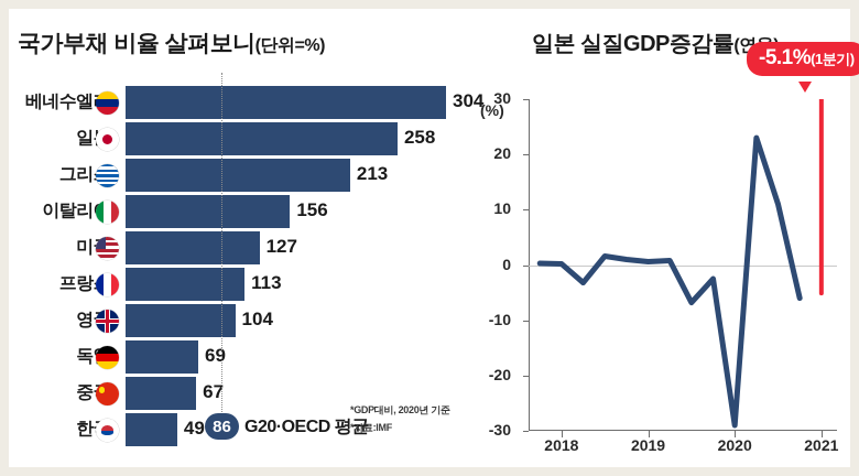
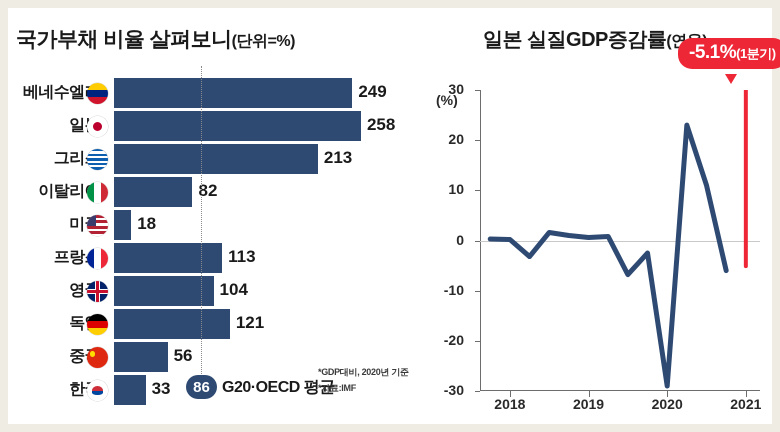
국가부채 비율 살펴보니 (단위=%)/베네수엘라: 304 -> 249
국가부채 비율 살펴보니 (단위=%)/이탈리아: 156 -> 82
국가부채 비율 살펴보니 (단위=%)/미국: 127 -> 18
국가부채 비율 살펴보니 (단위=%)/독일: 69 -> 121
국가부채 비율 살펴보니 (단위=%)/중국: 67 -> 56
국가부채 비율 살펴보니 (단위=%)/한국: 49 -> 33
